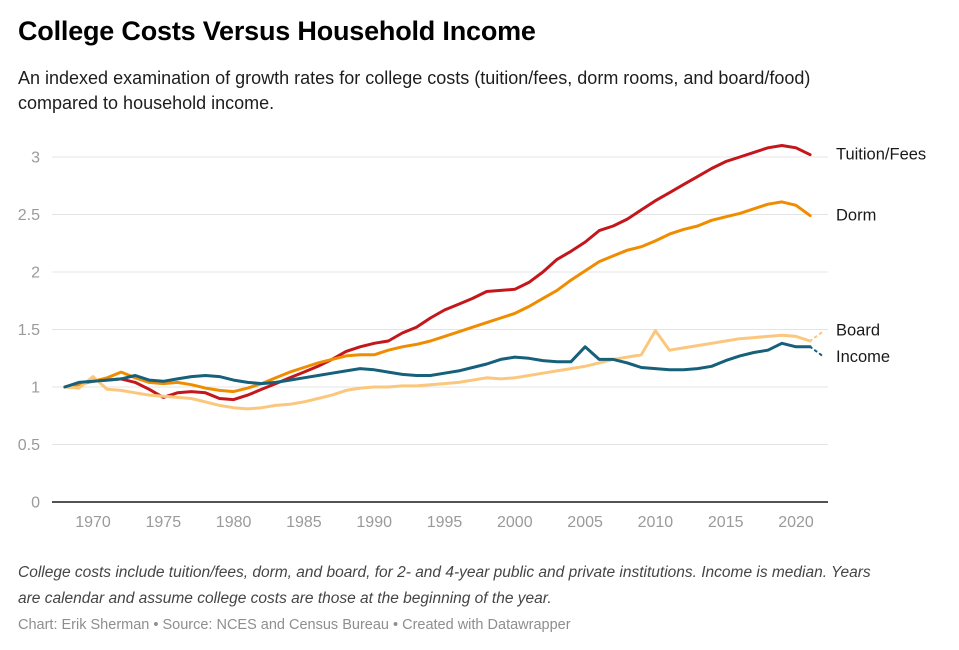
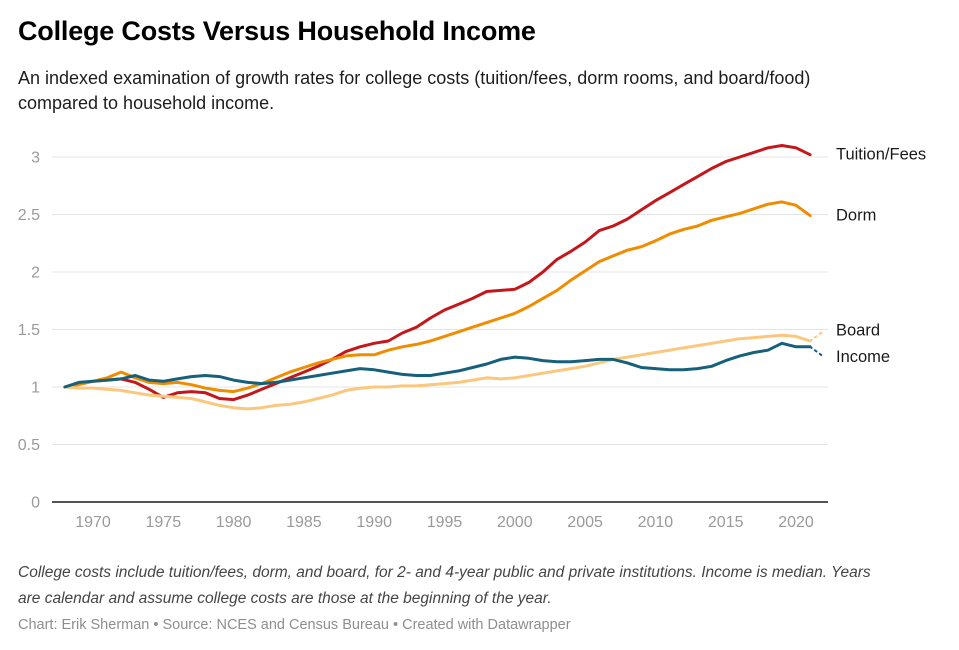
Board/1970: 1.09 -> 0.99
Income/2005: 1.35 -> 1.23
Board/2010: 1.49 -> 1.30
